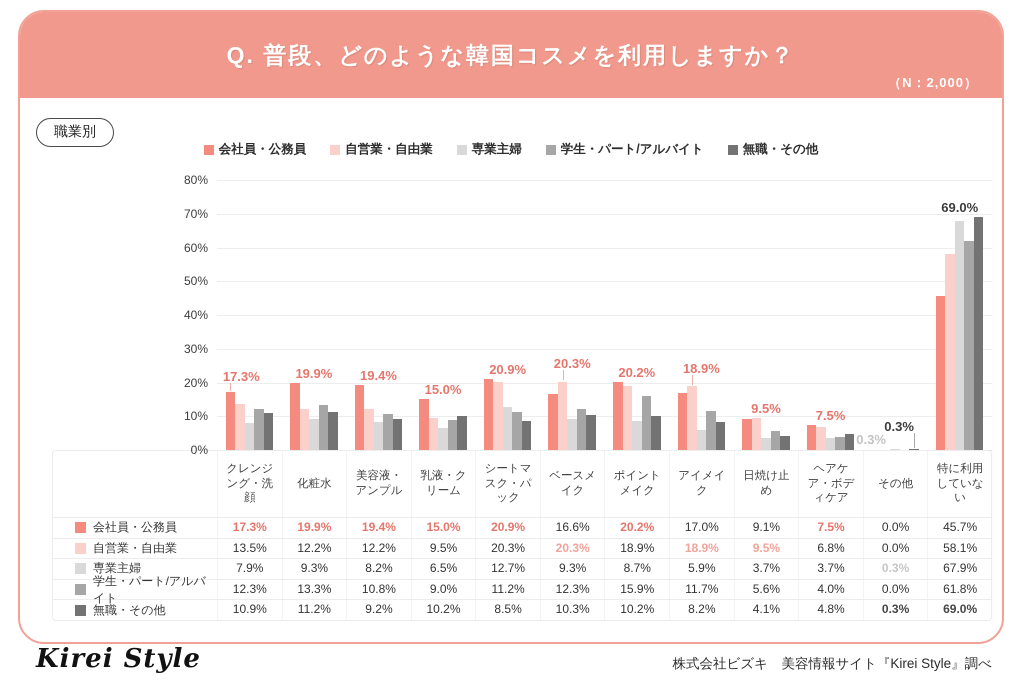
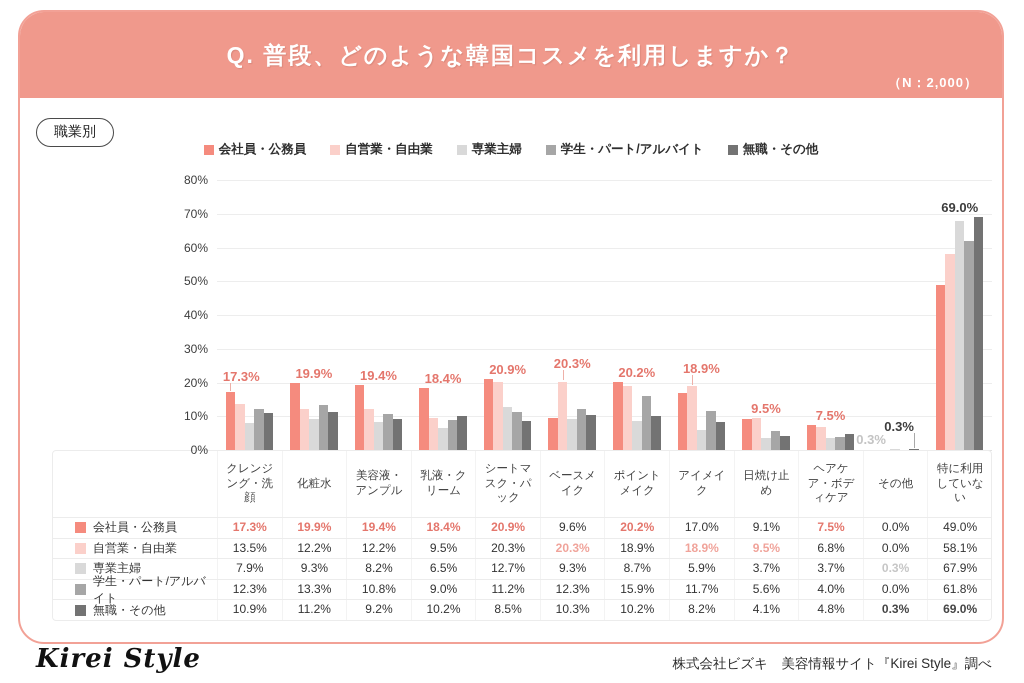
会社員・公務員/乳液・クリーム: 15.0% -> 18.4%
会社員・公務員/ベースメイク: 16.6% -> 9.6%
会社員・公務員/特に利用していない: 45.7% -> 49.0%
